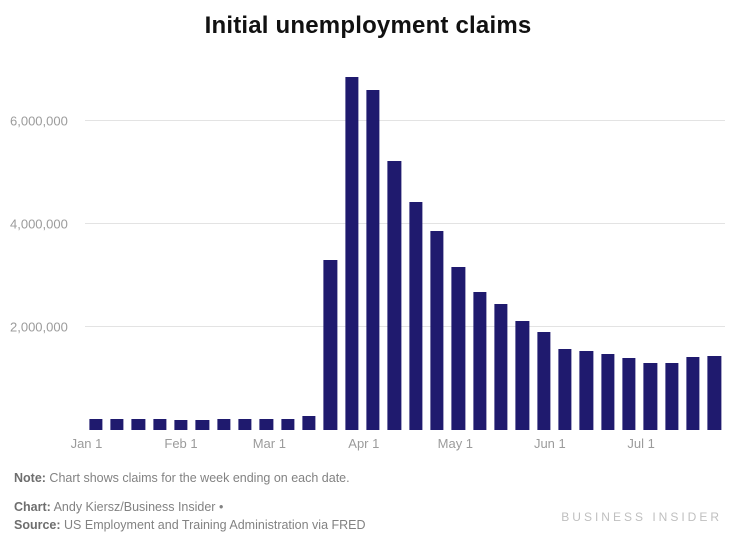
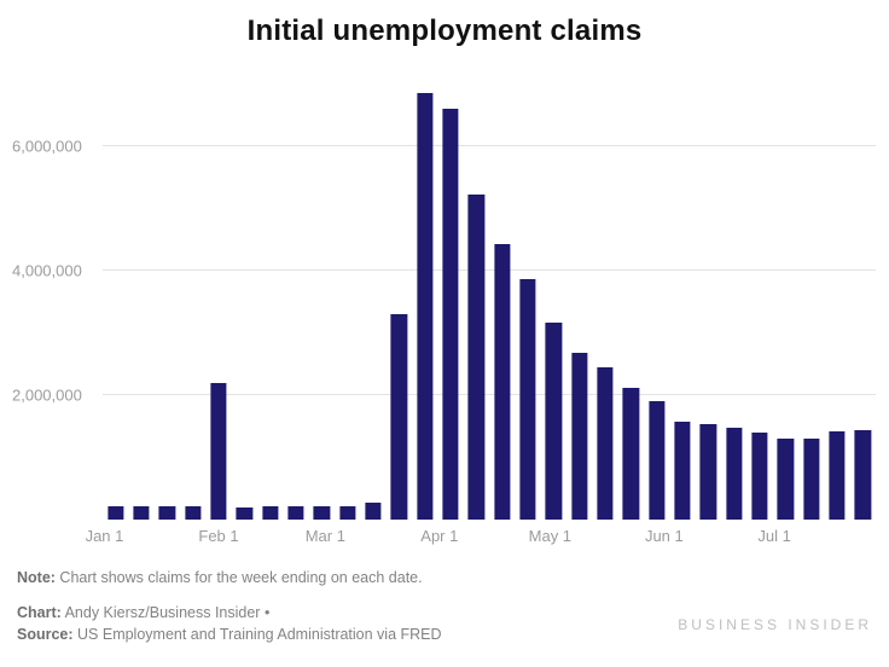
Feb 1: 200000 -> 2200000
